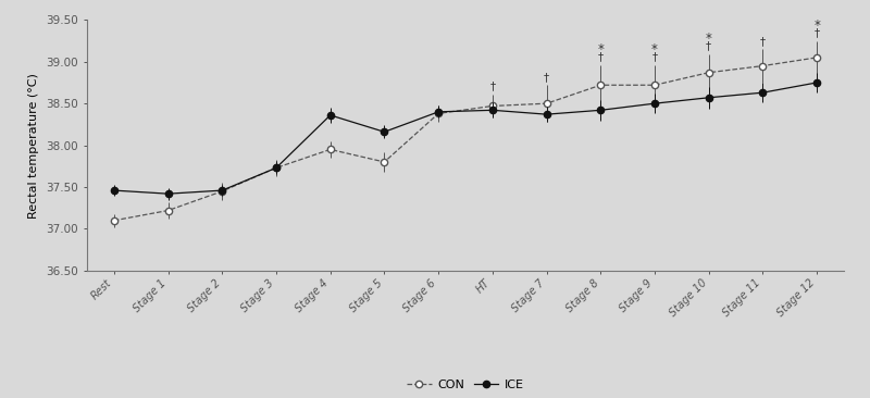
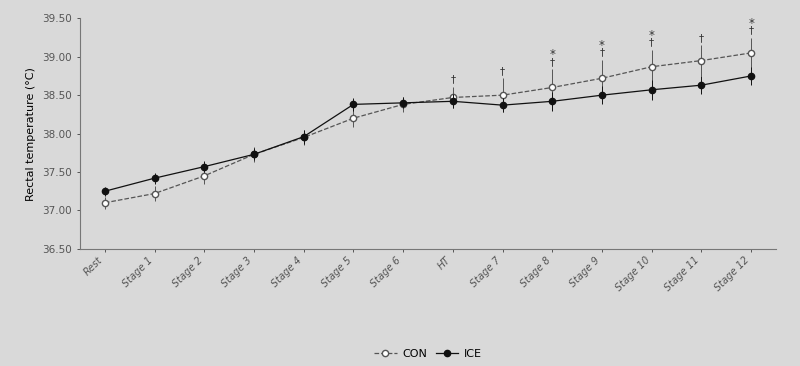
ICE/Rest: 37.46 -> 37.25
ICE/Stage 2: 37.46 -> 37.57
ICE/Stage 4: 38.36 -> 37.96
CON/Stage 5: 37.80 -> 38.20
ICE/Stage 5: 38.16 -> 38.38
CON/Stage 8: 38.72 -> 38.60
